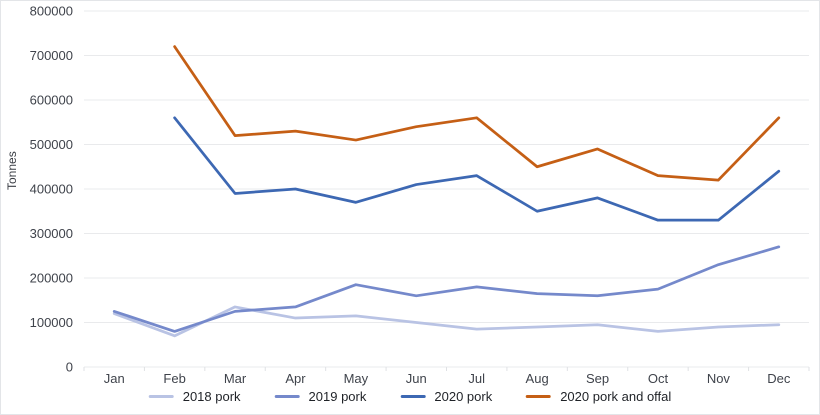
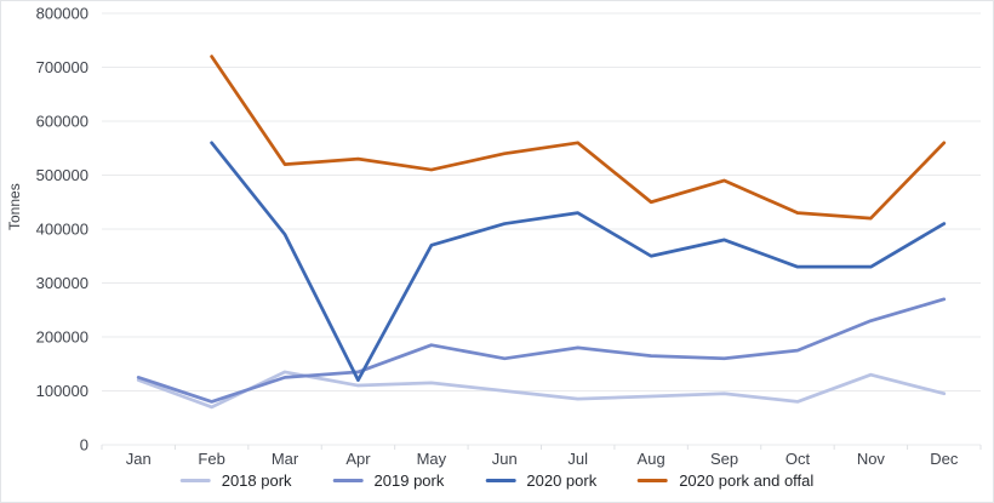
2020 pork/Apr: 400000 -> 120000
2018 pork/Nov: 90000 -> 130000
2020 pork/Dec: 440000 -> 410000
